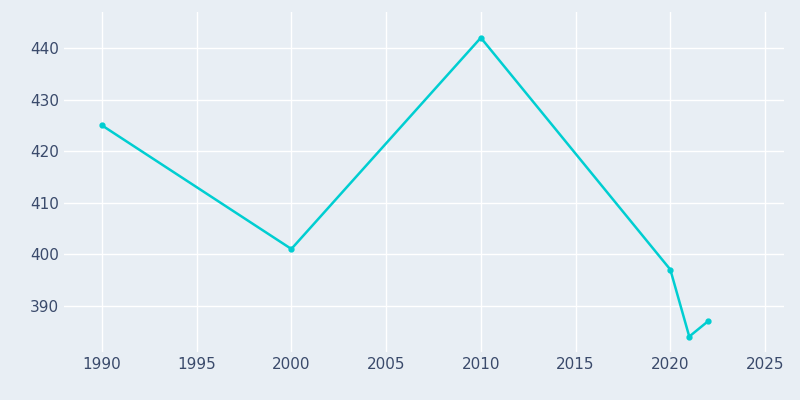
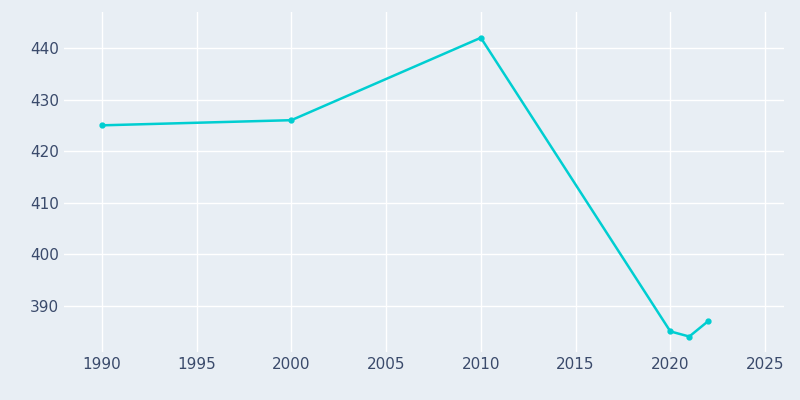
2000: 401 -> 426
2020: 397 -> 385
